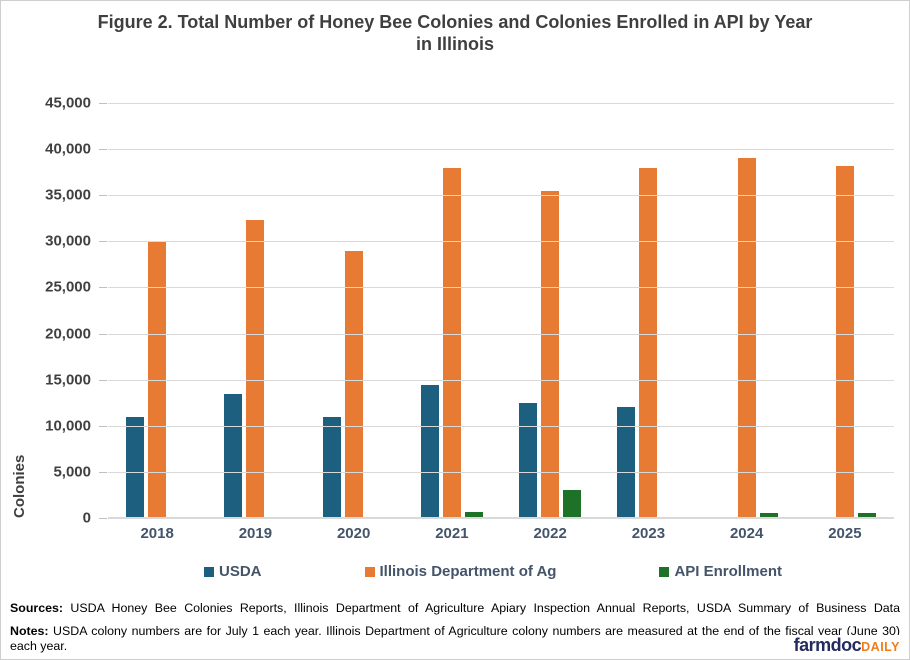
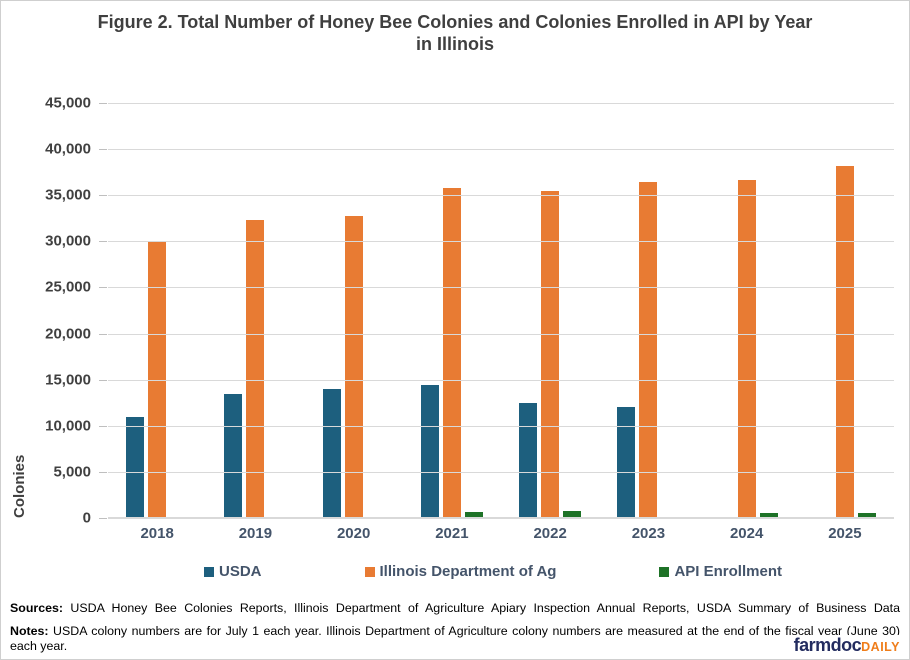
USDA/2020: 11000 -> 14000
Illinois Department of Ag/2020: 29000 -> 33000
Illinois Department of Ag/2021: 38000 -> 36000
API Enrollment/2022: 3000 -> 1000
Illinois Department of Ag/2023: 38000 -> 36000
Illinois Department of Ag/2024: 39000 -> 37000
